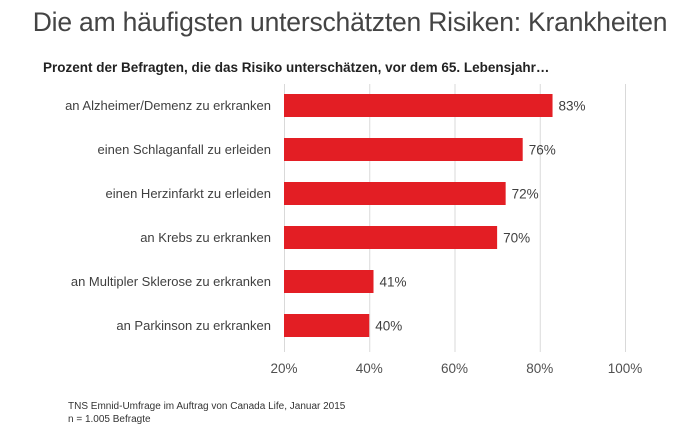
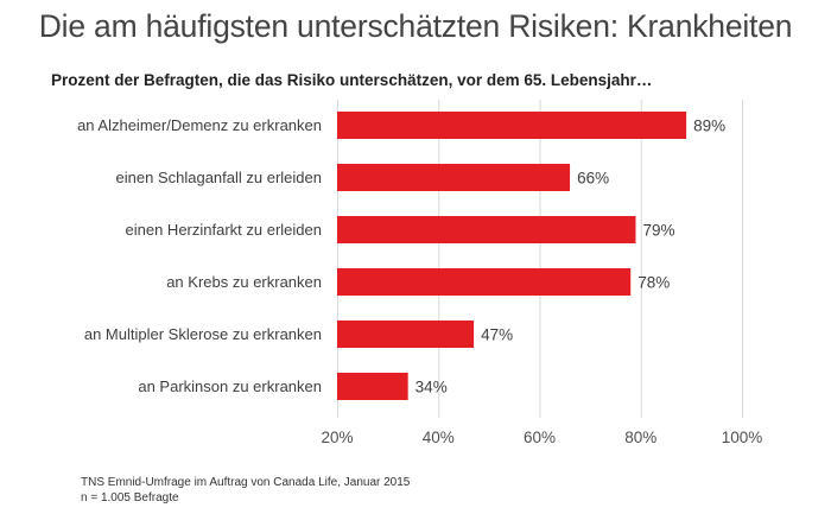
an Alzheimer/Demenz zu erkranken: 83% -> 89%
einen Schlaganfall zu erleiden: 76% -> 66%
einen Herzinfarkt zu erleiden: 72% -> 79%
an Krebs zu erkranken: 70% -> 78%
an Multipler Sklerose zu erkranken: 41% -> 47%
an Parkinson zu erkranken: 40% -> 34%
